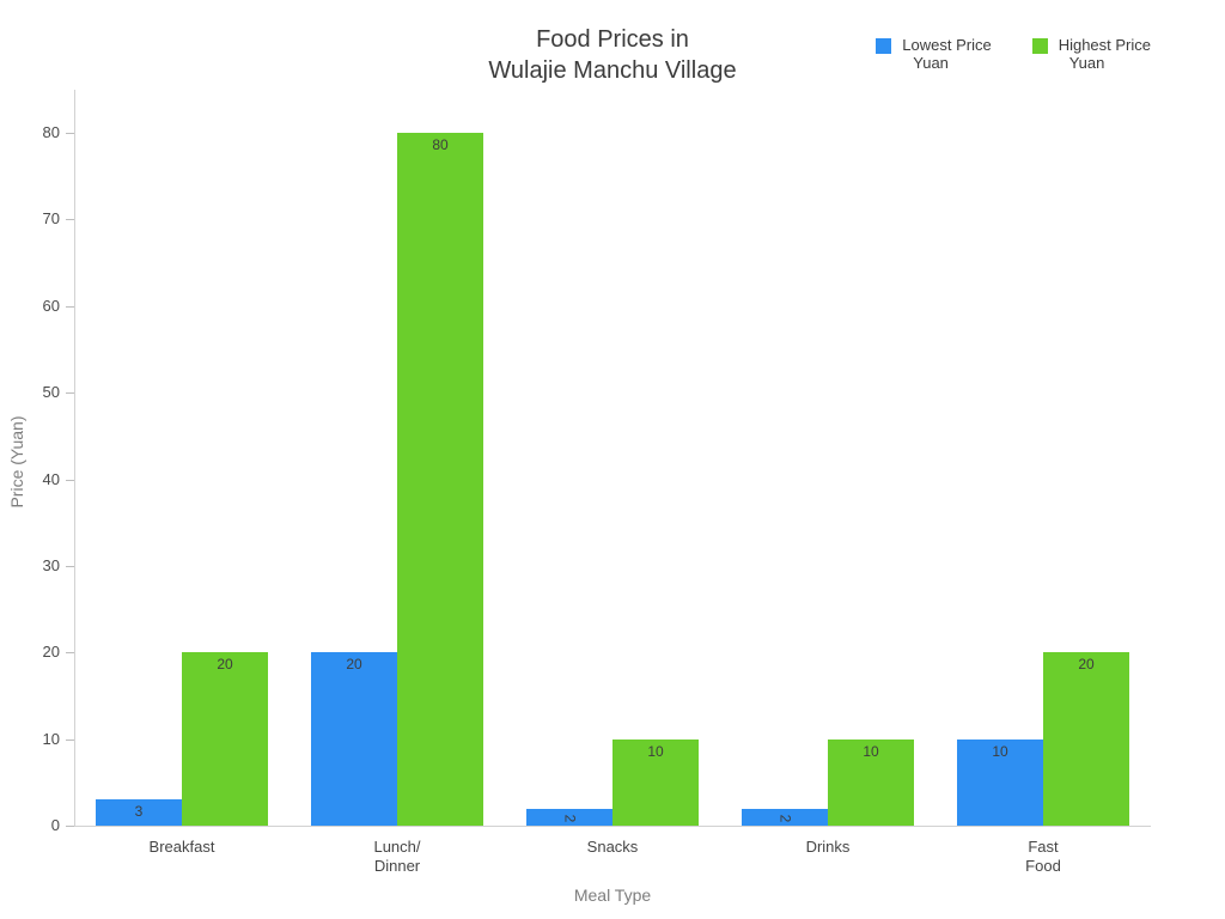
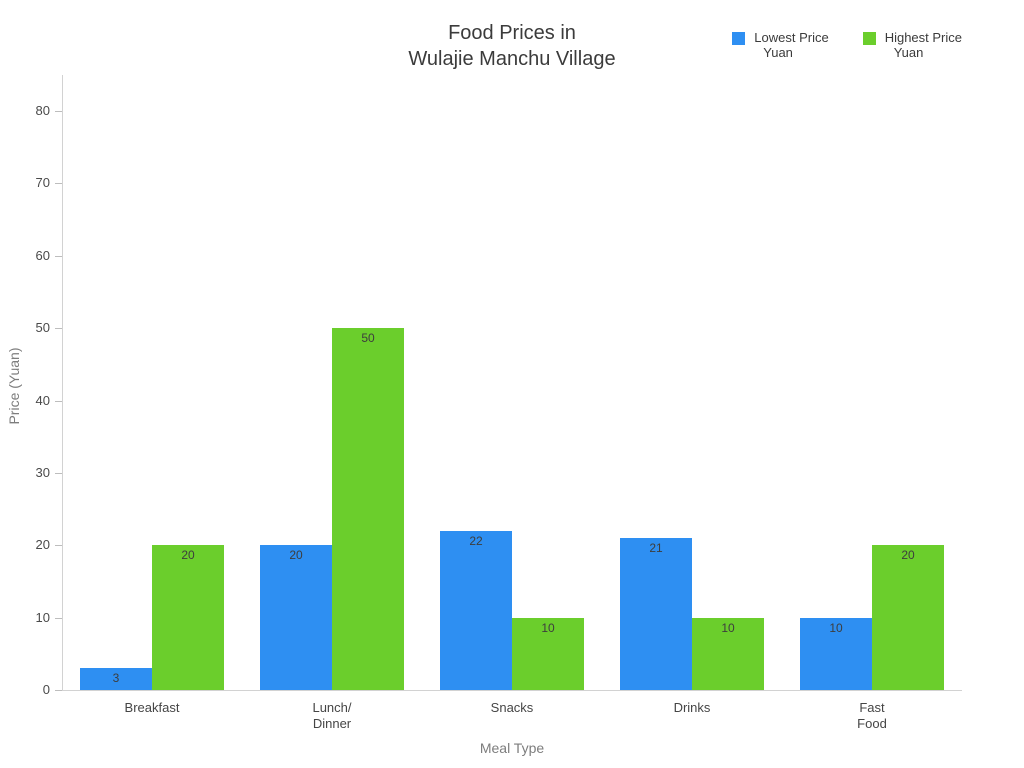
Highest Price Yuan/Lunch/Dinner: 80 -> 50
Lowest Price Yuan/Snacks: 2 -> 22
Lowest Price Yuan/Drinks: 2 -> 21
